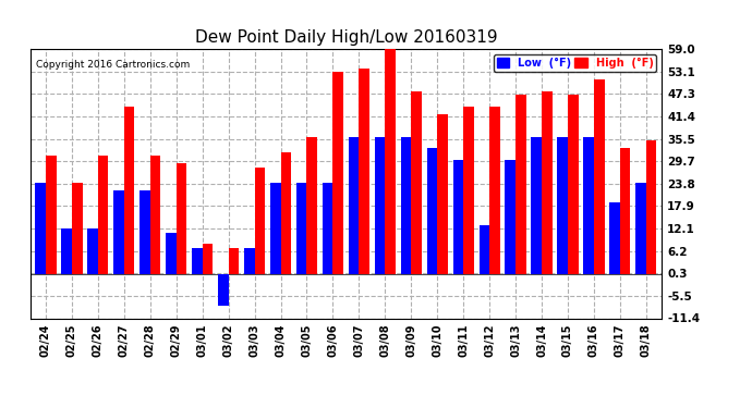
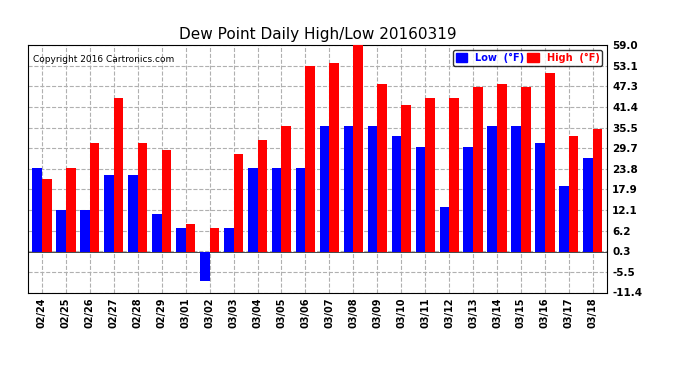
High (°F)/02/24: 31 -> 21
Low (°F)/03/16: 36 -> 31
Low (°F)/03/18: 24 -> 27
